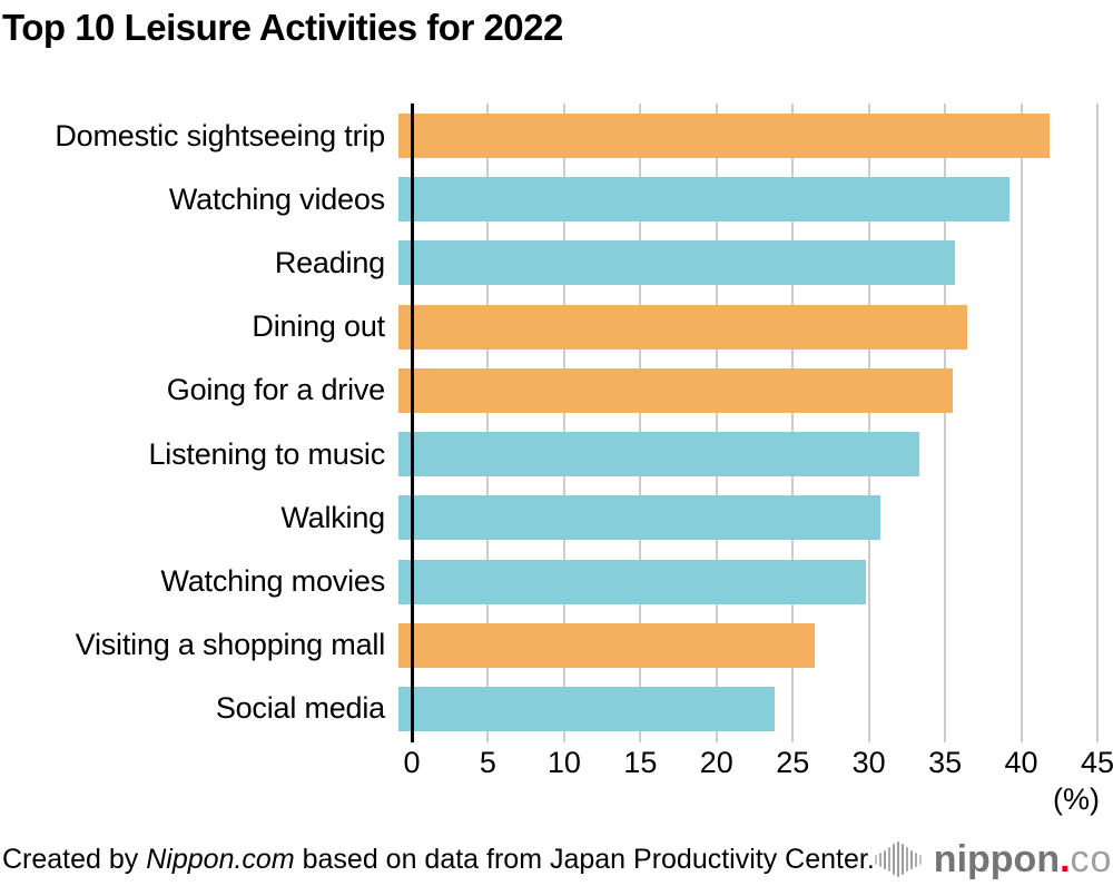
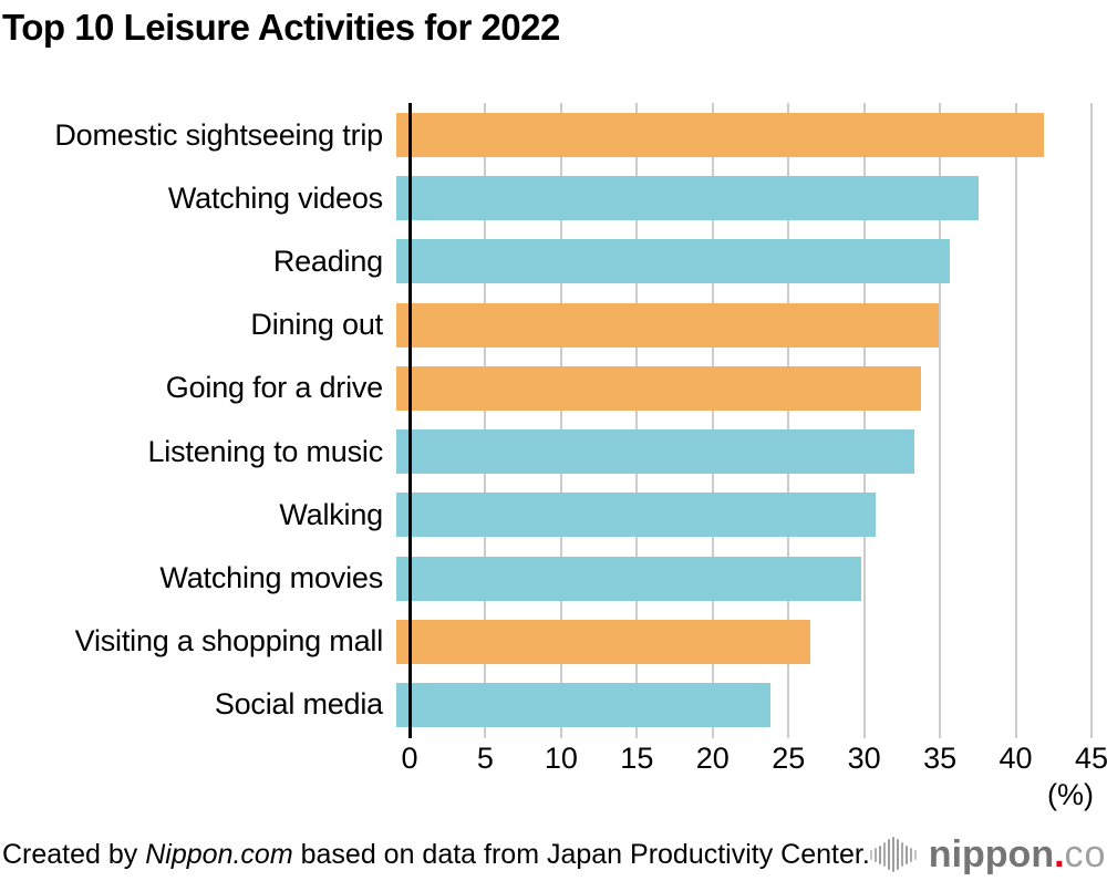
Watching videos: 40.1 -> 38.4
Dining out: 37.3 -> 35.8
Going for a drive: 36.4 -> 34.6
